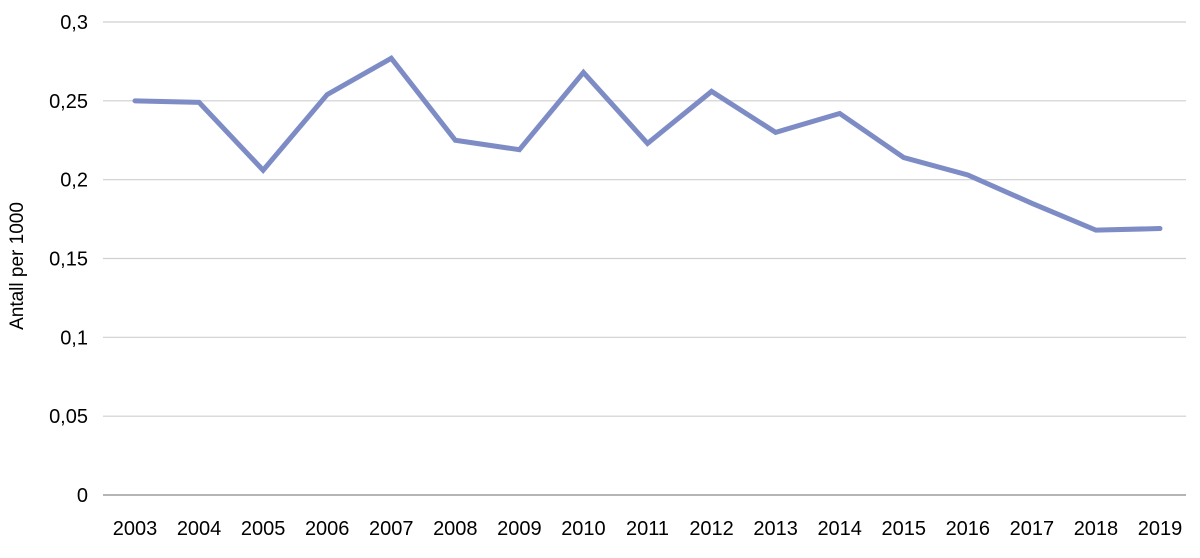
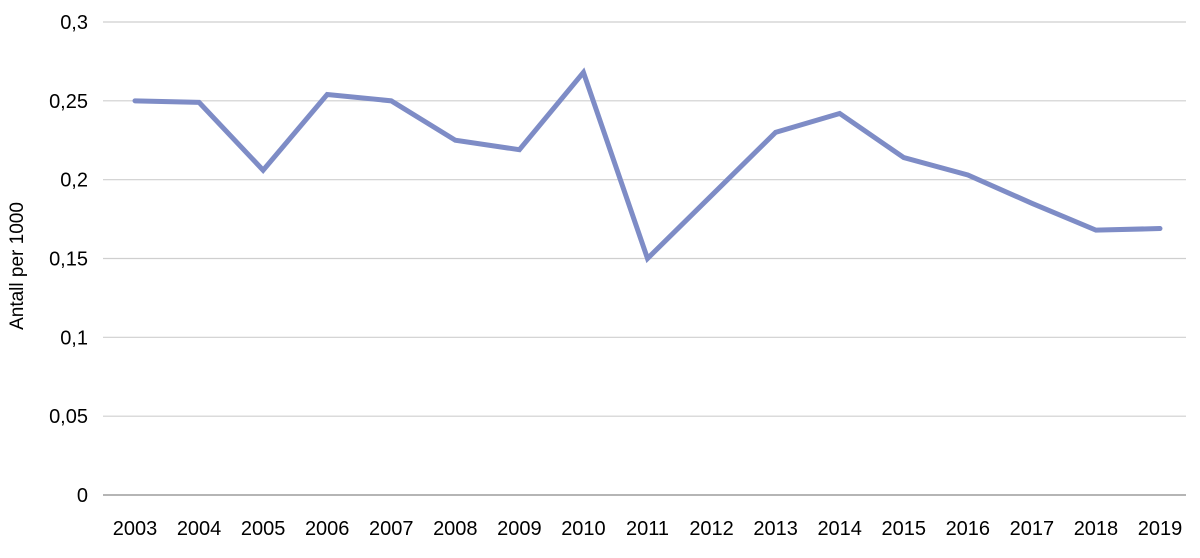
2007: 0,28 -> 0,25
2011: 0,22 -> 0,15
2012: 0,26 -> 0,19
